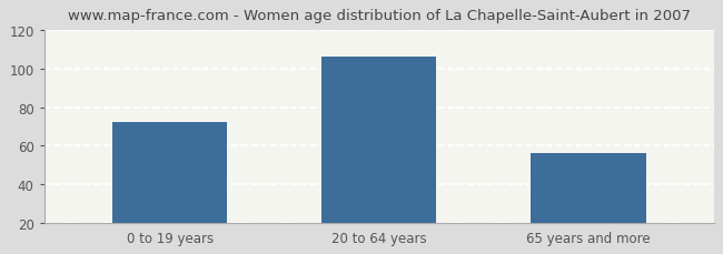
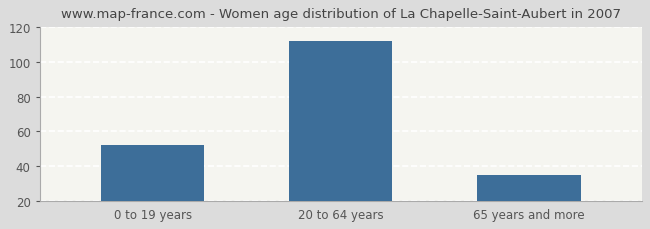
0 to 19 years: 72 -> 52
20 to 64 years: 106 -> 112
65 years and more: 56 -> 35
